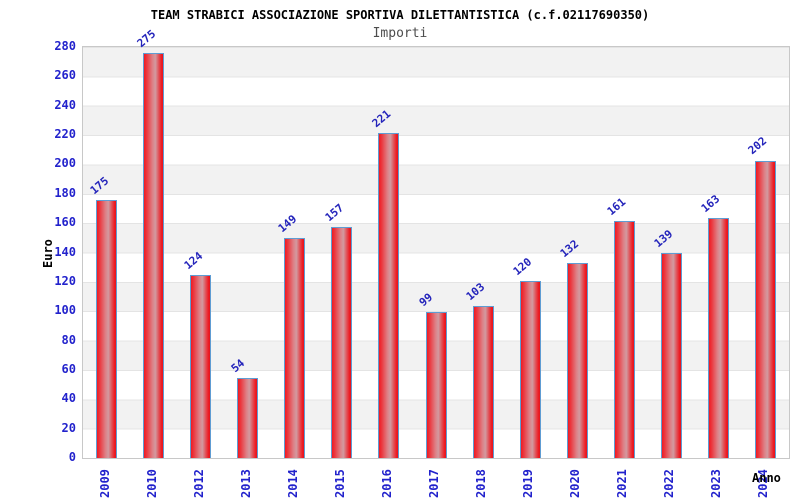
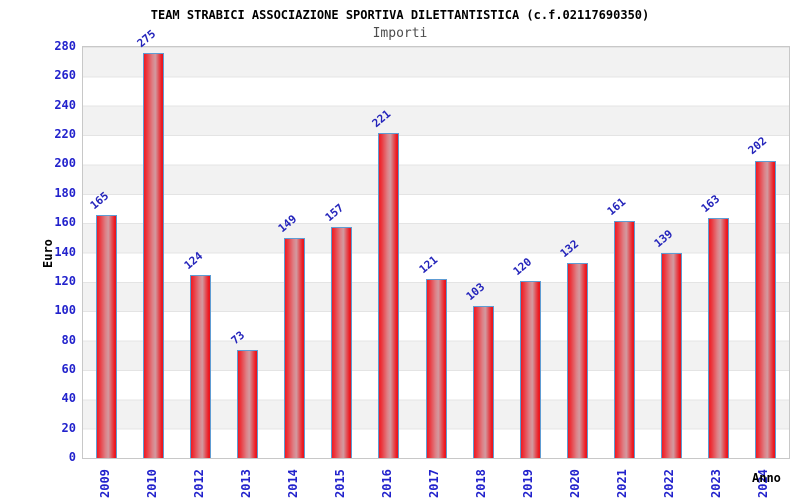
2009: 175 -> 165
2013: 54 -> 73
2017: 99 -> 121
